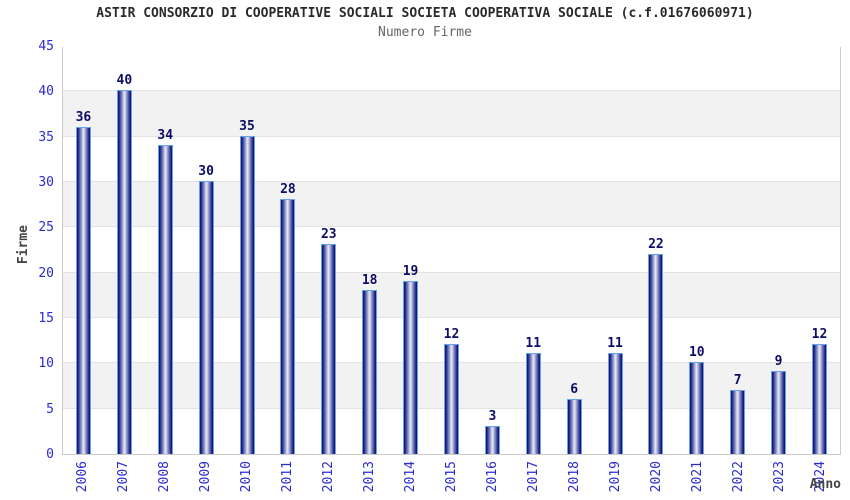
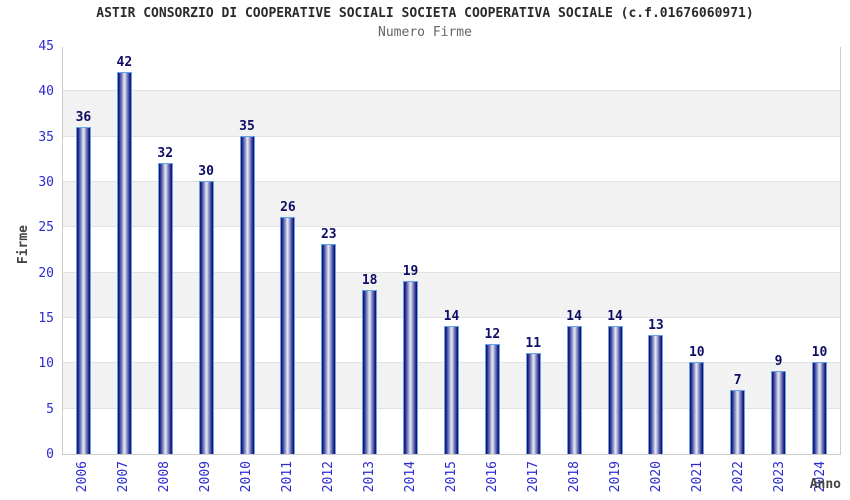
2007: 40 -> 42
2008: 34 -> 32
2011: 28 -> 26
2015: 12 -> 14
2016: 3 -> 12
2018: 6 -> 14
2019: 11 -> 14
2020: 22 -> 13
2024: 12 -> 10
